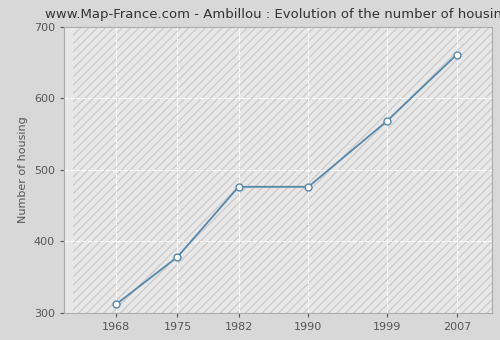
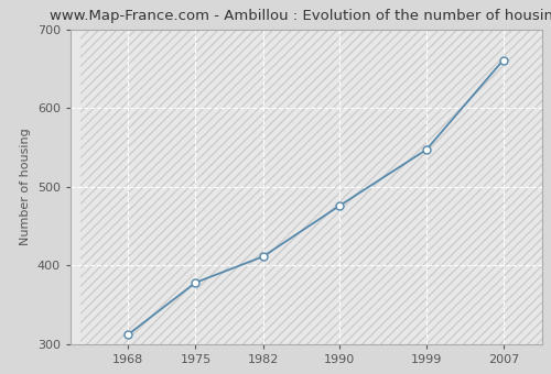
1982: 476 -> 411
1999: 568 -> 547
